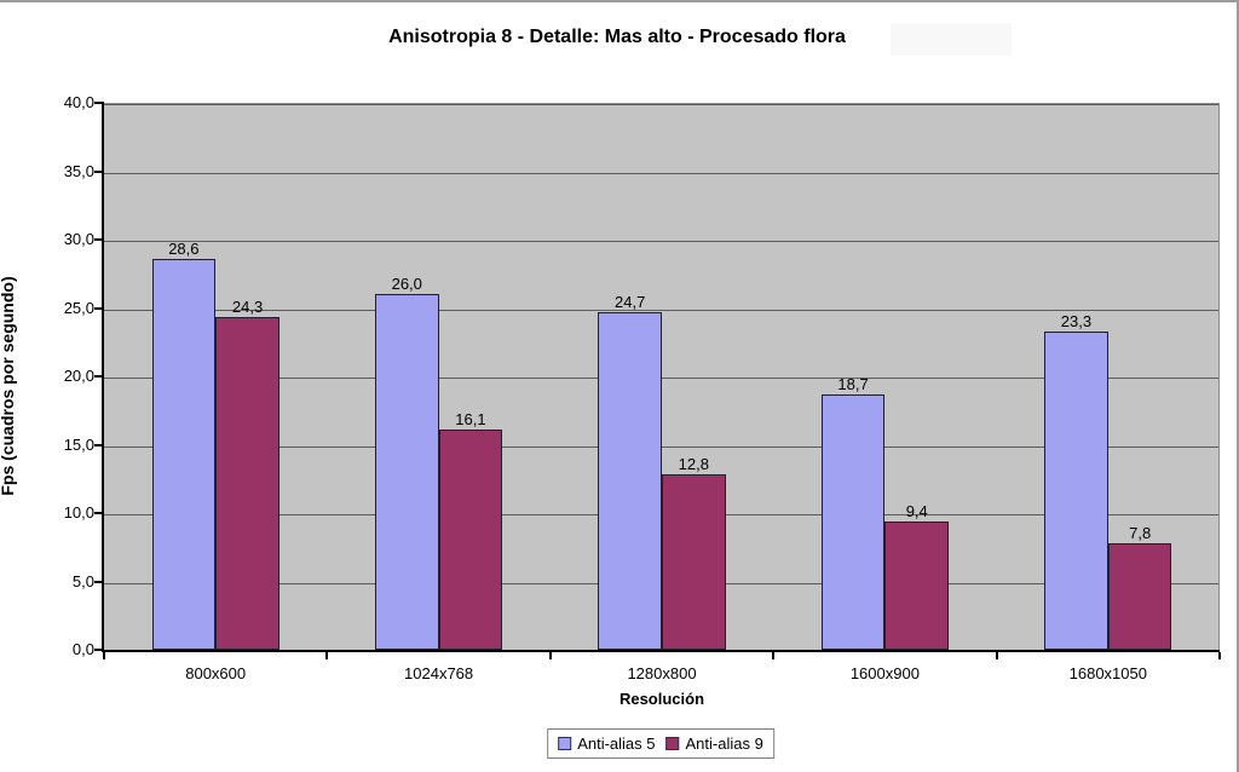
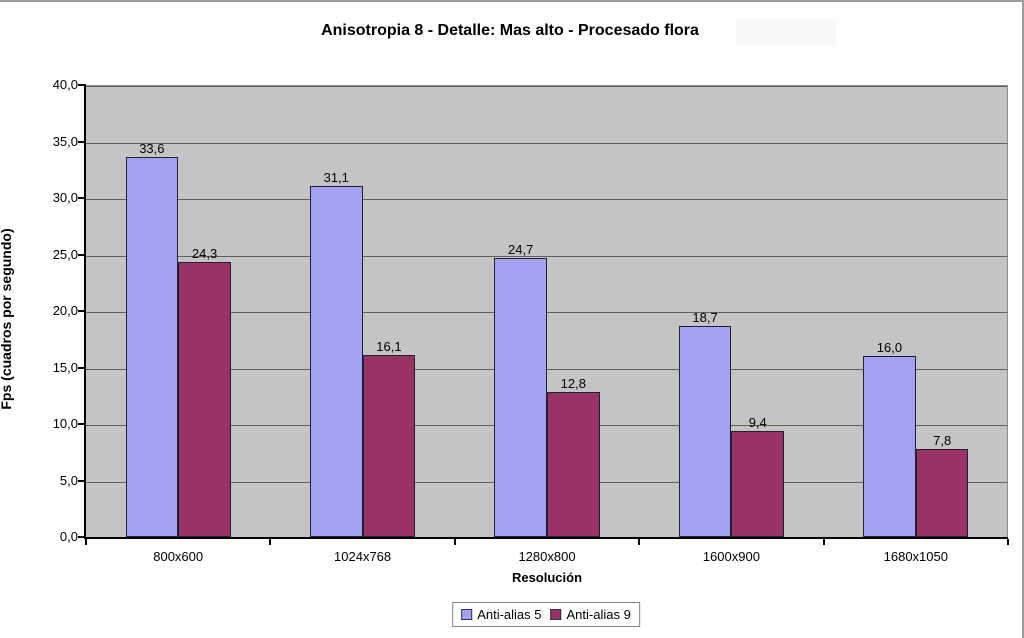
Anti-alias 5/800x600: 28,6 -> 33,6
Anti-alias 5/1024x768: 26,0 -> 31,1
Anti-alias 5/1680x1050: 23,3 -> 16,0
